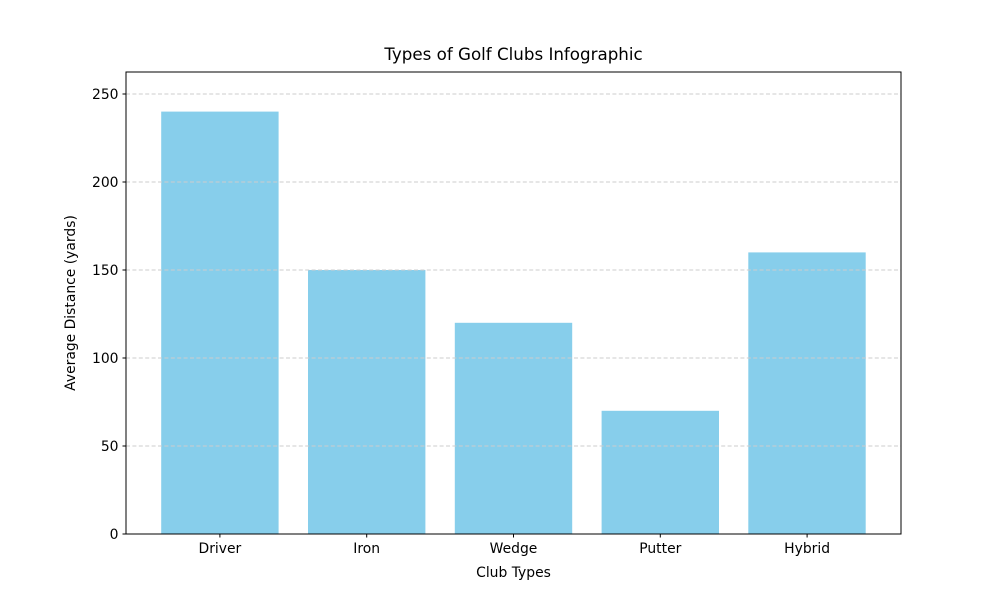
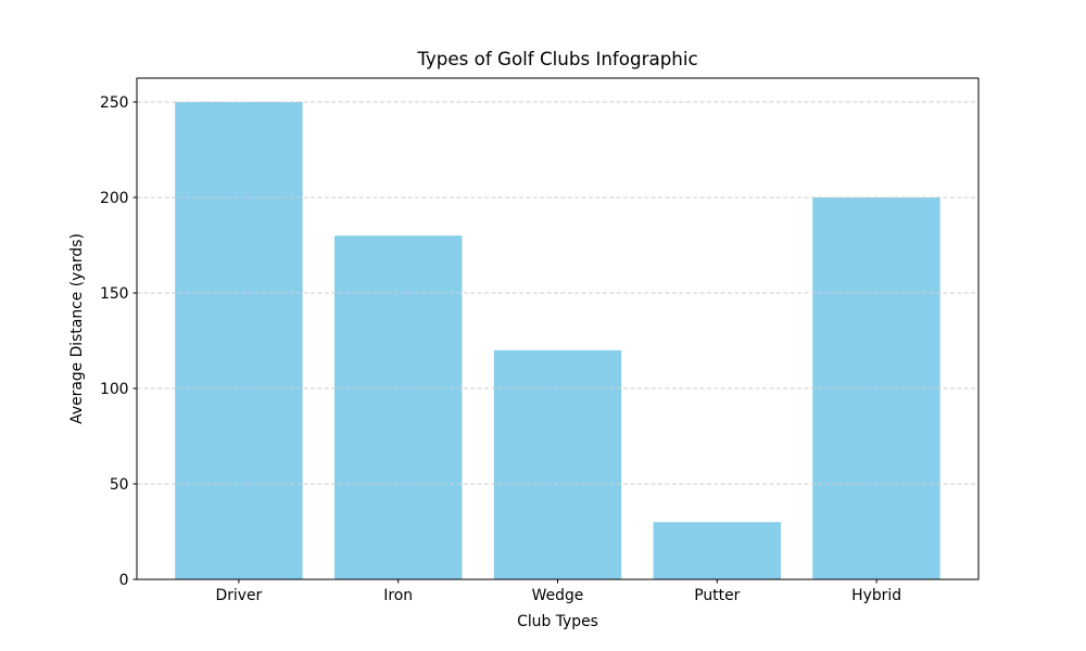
Driver: 240 -> 250
Iron: 150 -> 180
Putter: 70 -> 30
Hybrid: 160 -> 200
